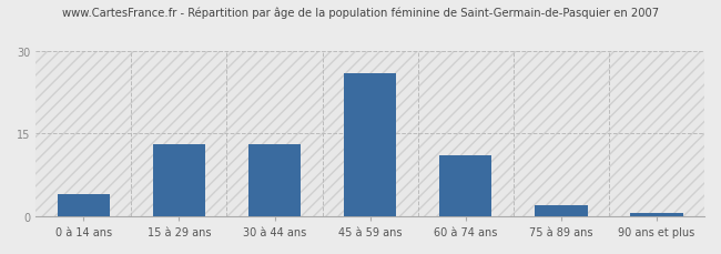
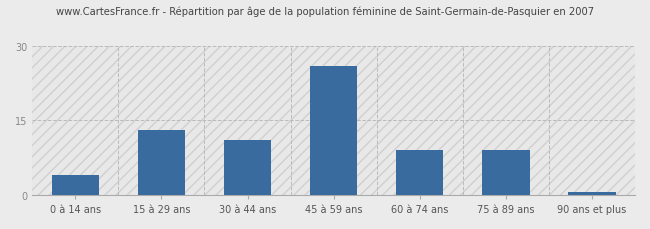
30 à 44 ans: 13.0 -> 11.0
60 à 74 ans: 11.0 -> 9.0
75 à 89 ans: 2.0 -> 9.0
